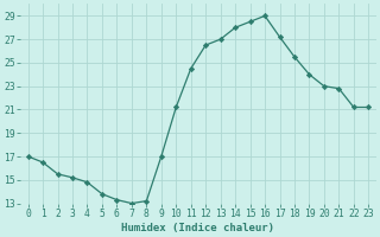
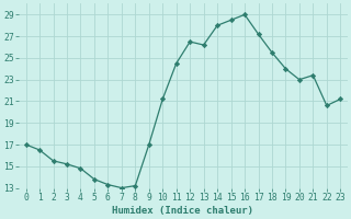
13: 27.0 -> 26.2
21: 22.8 -> 23.4
22: 21.2 -> 20.6
